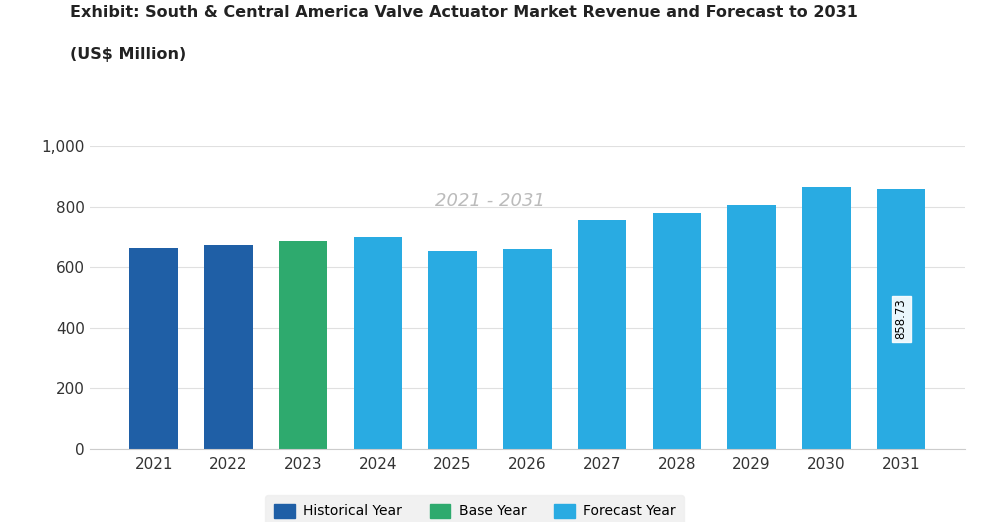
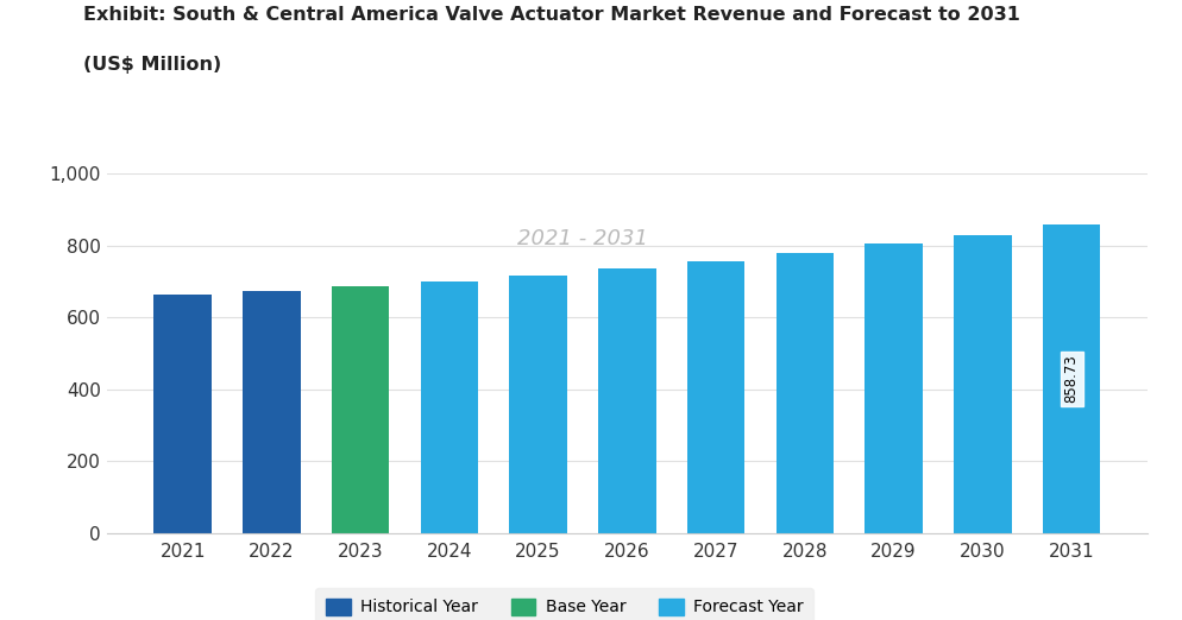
2025: 655 -> 718
2026: 660 -> 735
2030: 865 -> 828
